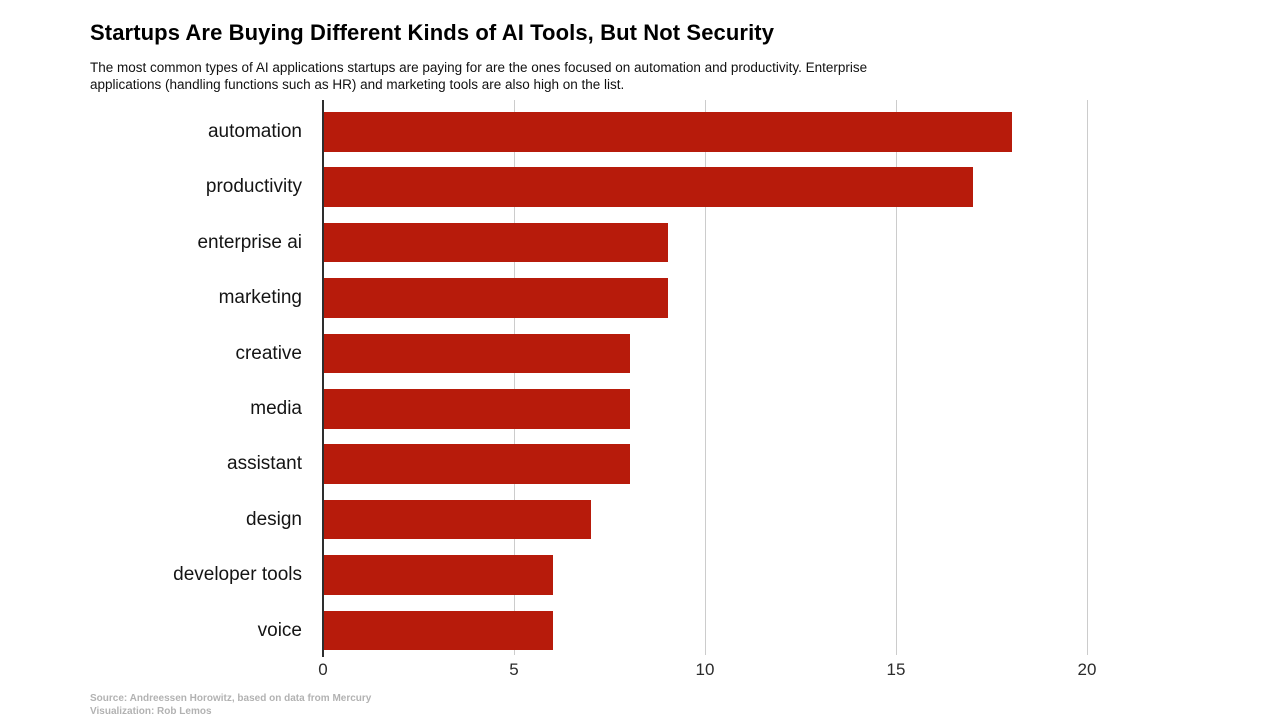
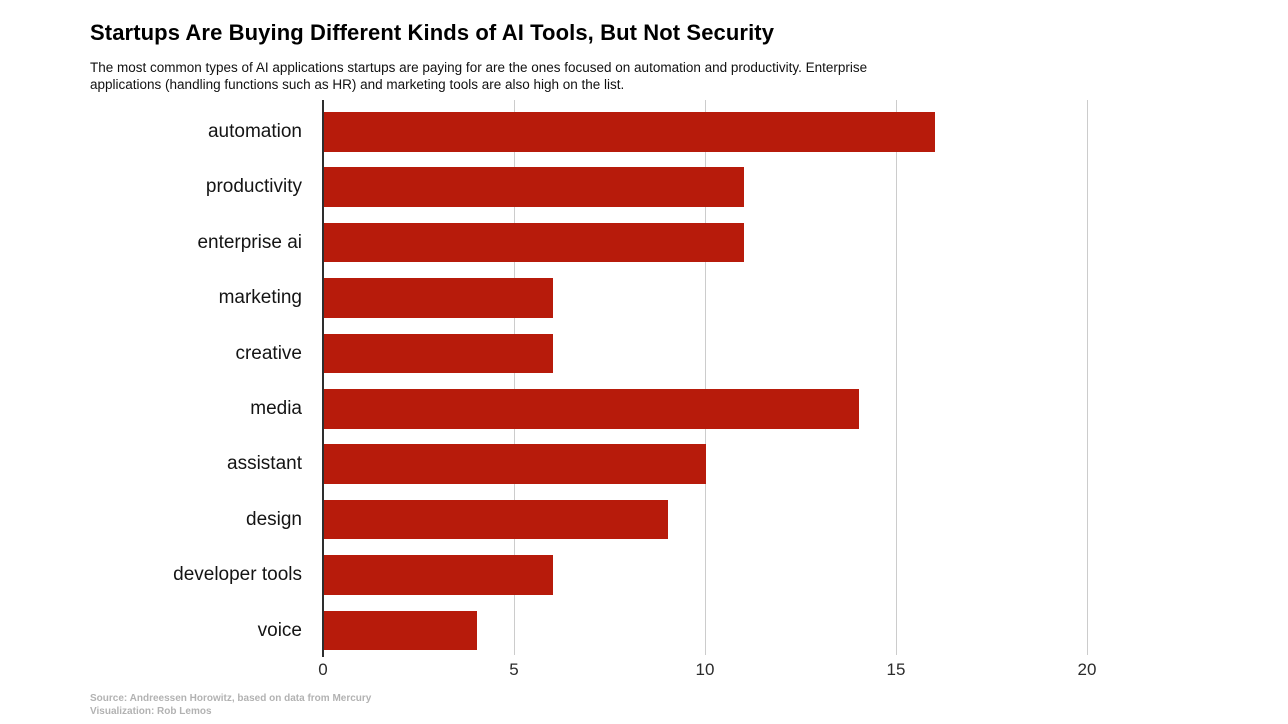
automation: 18 -> 16
productivity: 17 -> 11
enterprise ai: 9 -> 11
marketing: 9 -> 6
creative: 8 -> 6
media: 8 -> 14
assistant: 8 -> 10
design: 7 -> 9
voice: 6 -> 4
